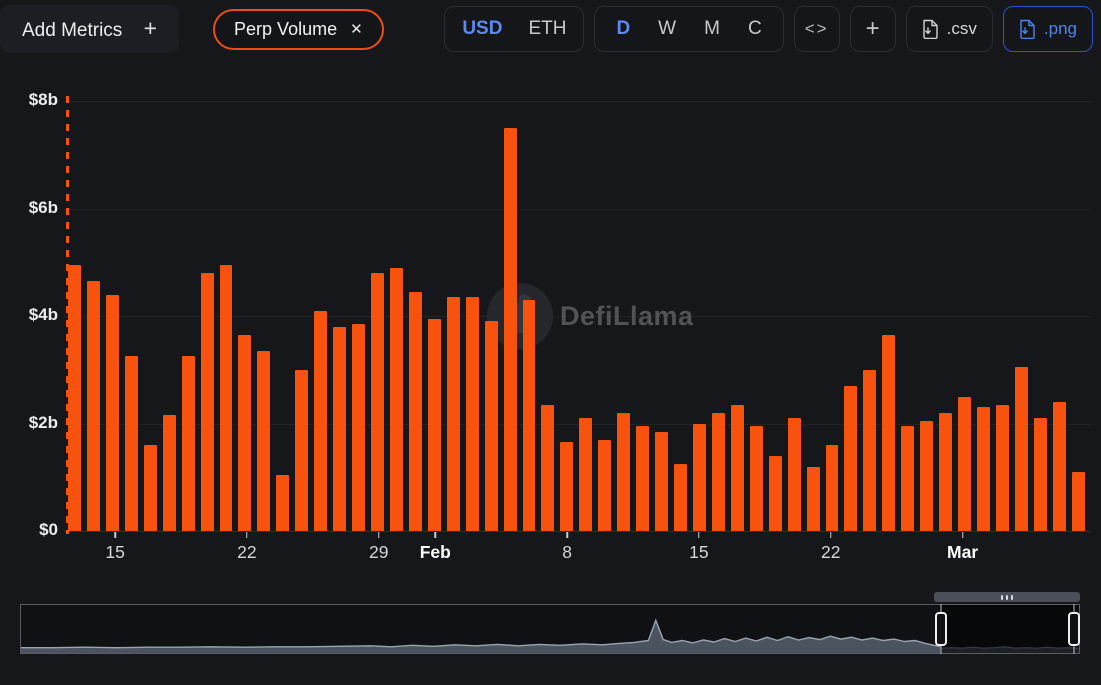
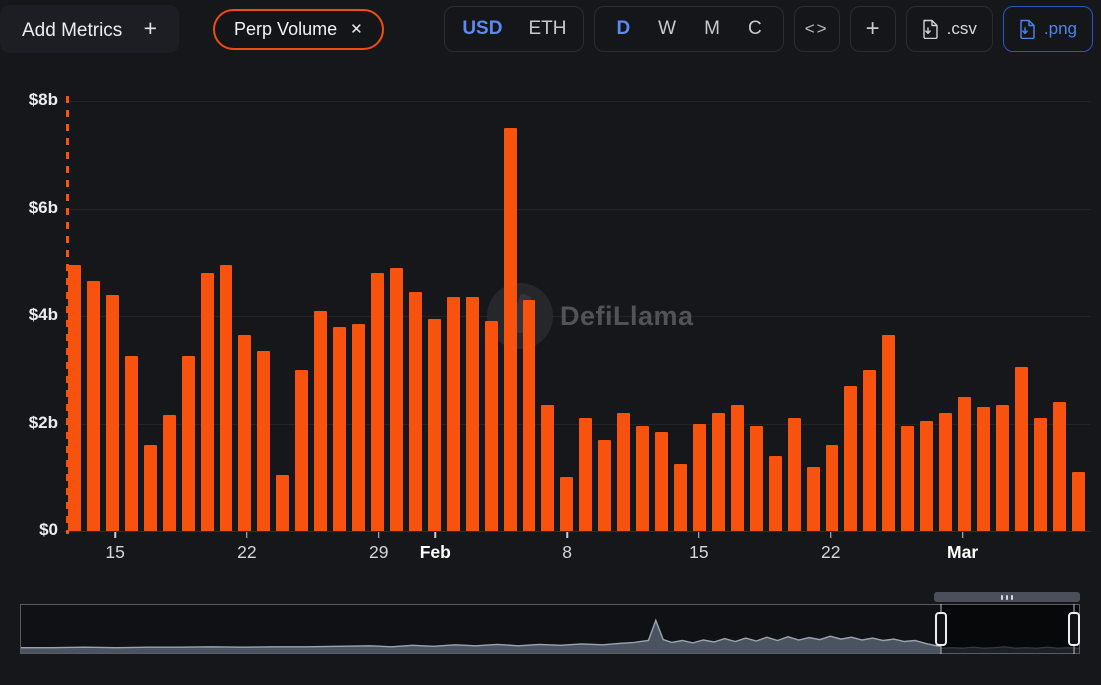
Feb 8: $1.6b -> $1.0b
